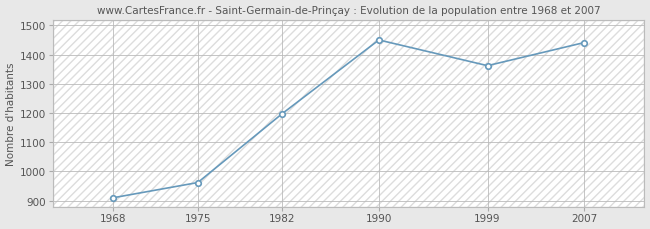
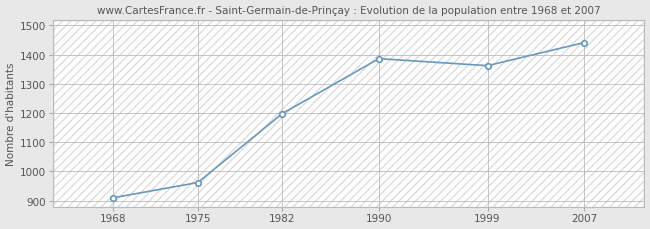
1990: 1450 -> 1386
